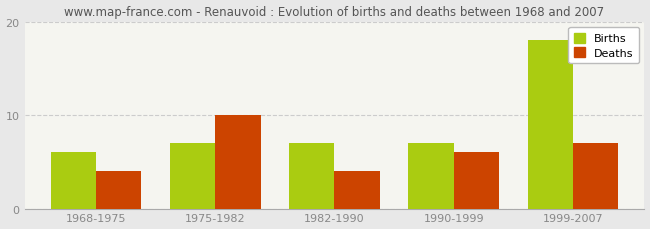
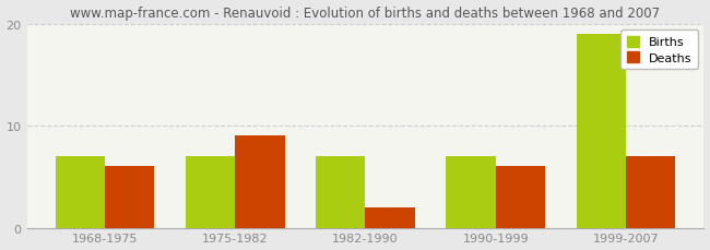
Births/1968-1975: 6 -> 7
Deaths/1968-1975: 4 -> 6
Deaths/1975-1982: 10 -> 9
Deaths/1982-1990: 4 -> 2
Births/1999-2007: 18 -> 19
